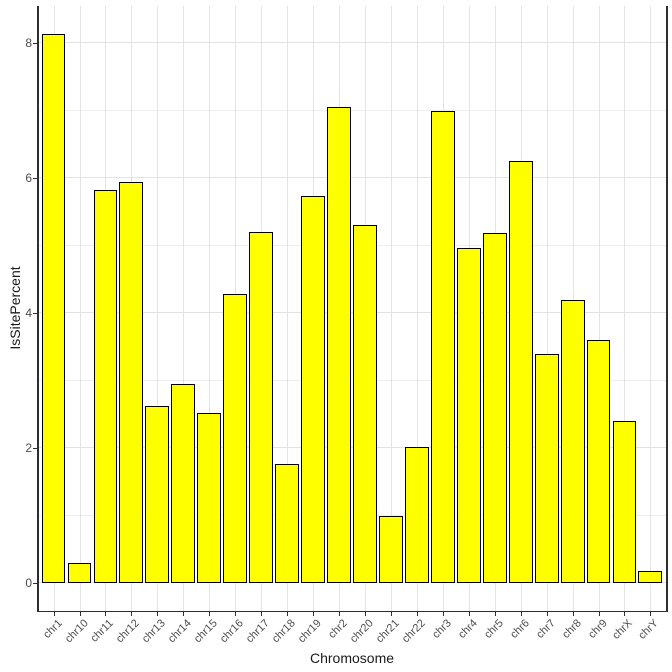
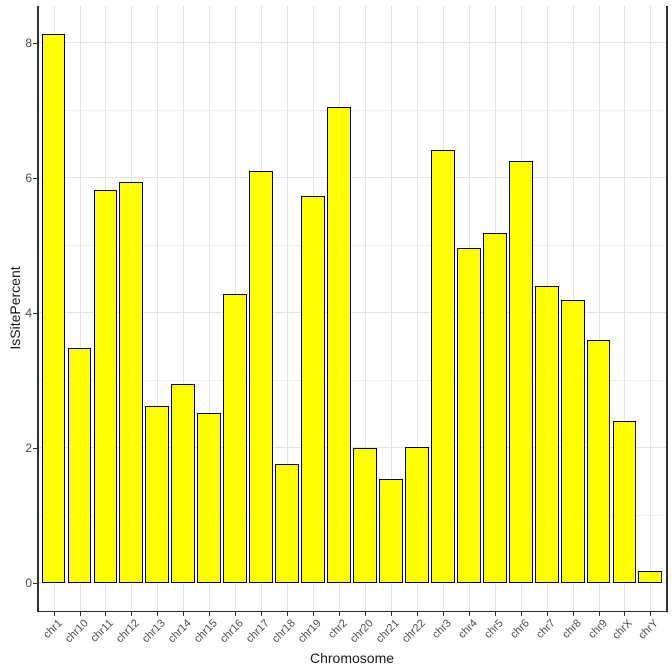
chr10: 0.3 -> 3.5
chr17: 5.2 -> 6.1
chr20: 5.3 -> 2.0
chr21: 1.0 -> 1.6
chr3: 7.0 -> 6.4
chr7: 3.4 -> 4.4
